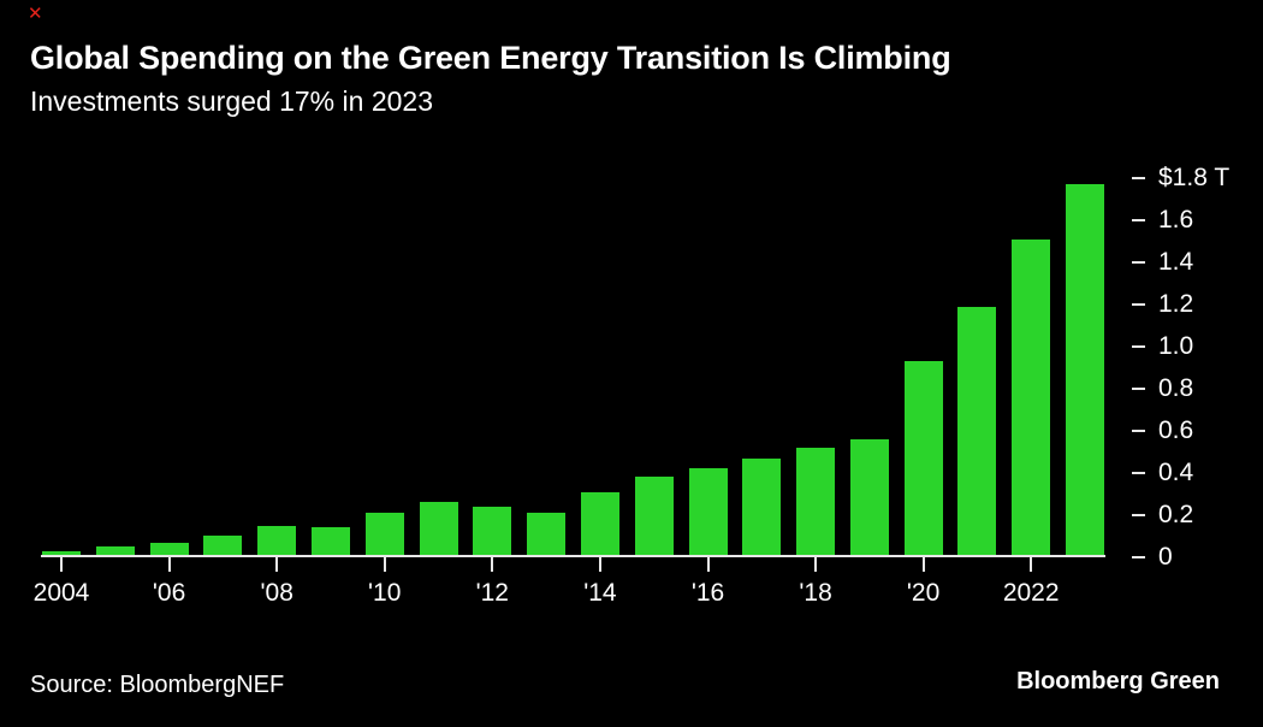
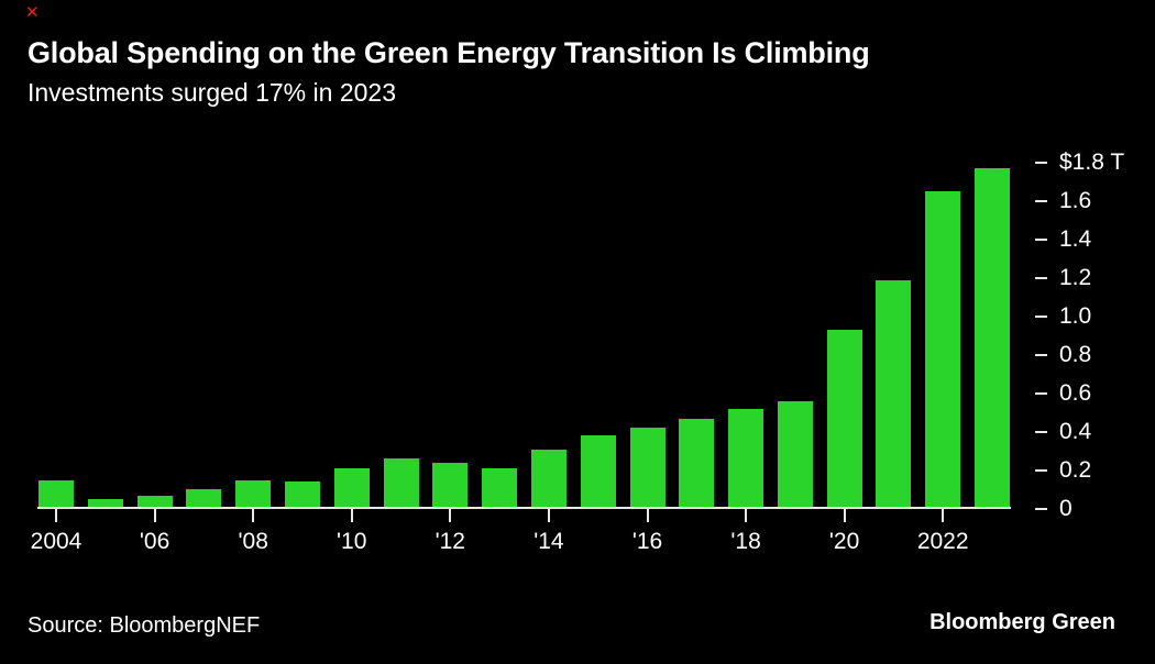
2004: 0.03 -> 0.15
2022: 1.51 -> 1.65
